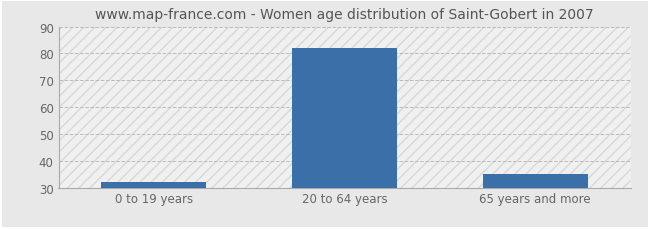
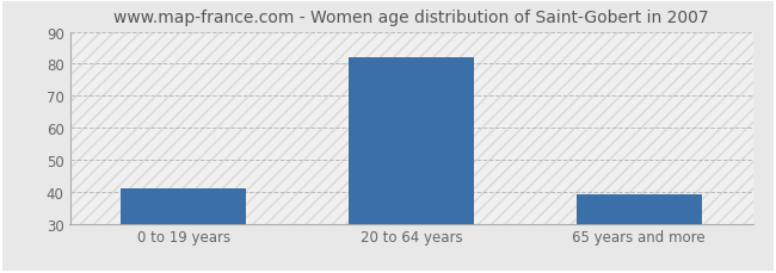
0 to 19 years: 32 -> 41
65 years and more: 35 -> 39
